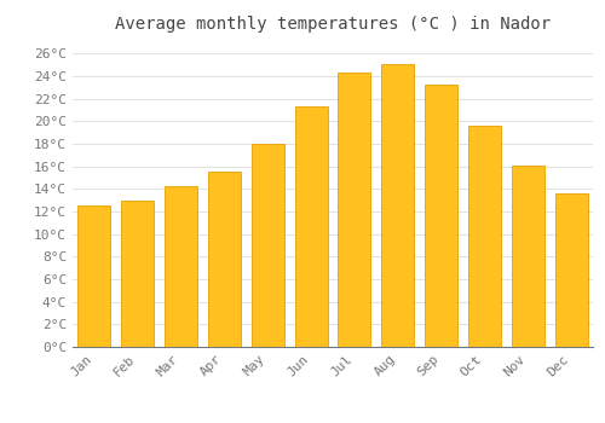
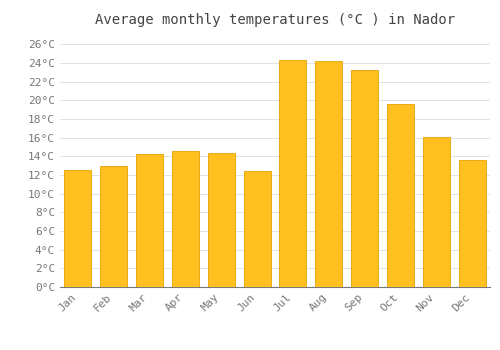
Apr: 15.5°C -> 14.6°C
May: 18.0°C -> 14.4°C
Jun: 21.3°C -> 12.4°C
Aug: 25.1°C -> 24.2°C
